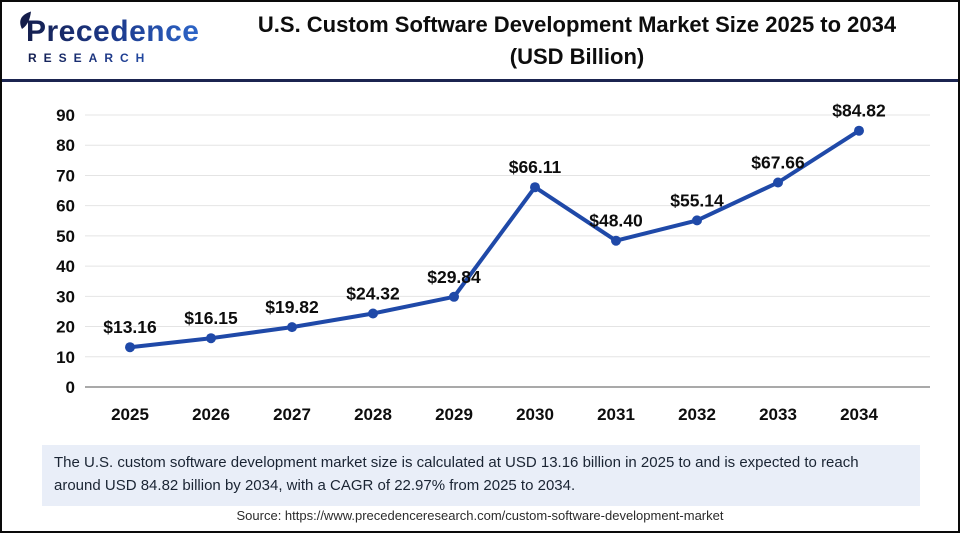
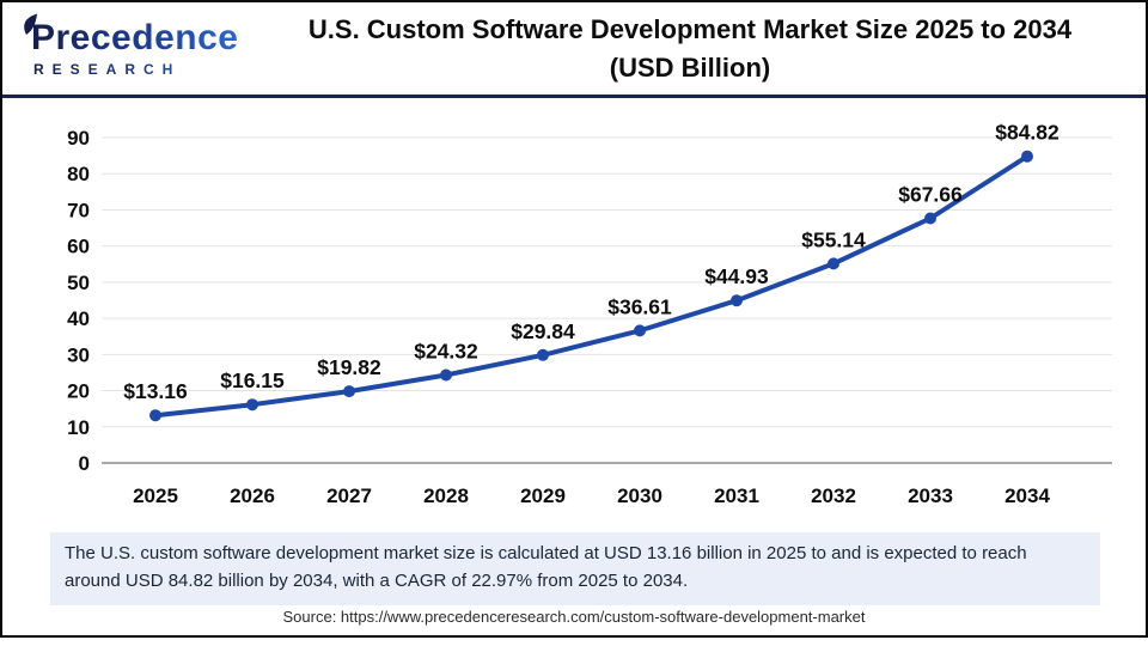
2030: $66.11 -> $36.61
2031: $48.40 -> $44.93
